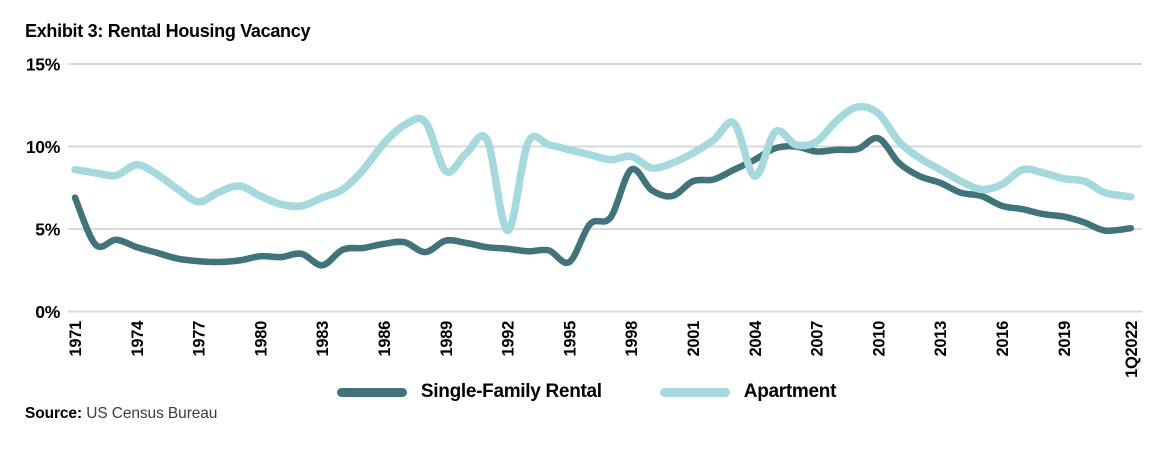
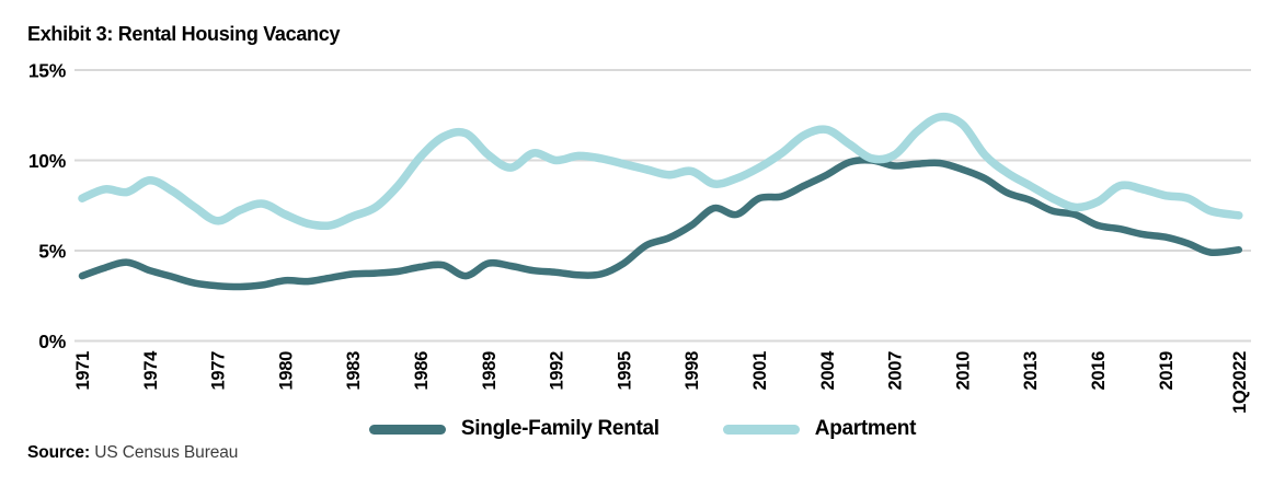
Single-Family Rental/1971: 6.9% -> 3.6%
Apartment/1971: 8.6% -> 7.9%
Single-Family Rental/1983: 2.8% -> 3.7%
Apartment/1989: 8.5% -> 10.3%
Apartment/1992: 4.9% -> 10.0%
Single-Family Rental/1995: 3.0% -> 4.3%
Single-Family Rental/1998: 8.6% -> 6.4%
Apartment/2004: 8.2% -> 11.7%
Single-Family Rental/2010: 10.5% -> 9.5%
